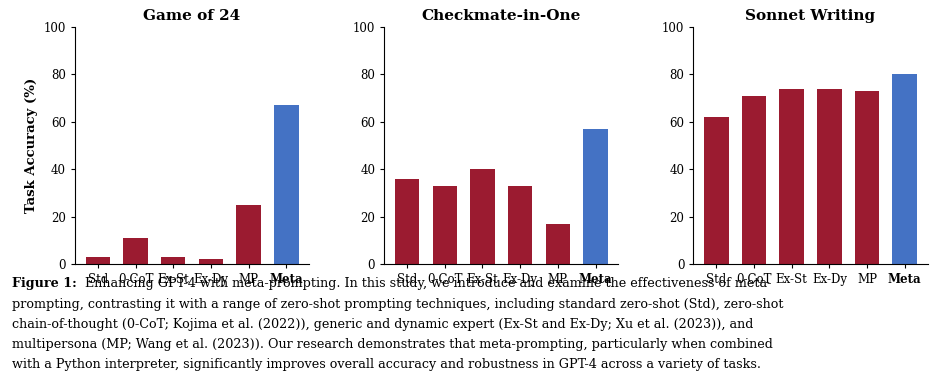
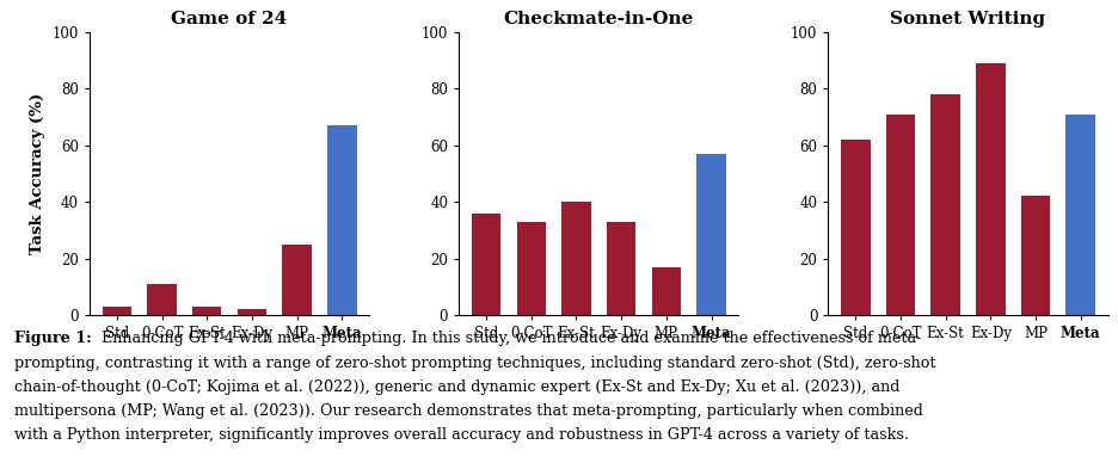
Sonnet Writing/Ex-St: 74 -> 78
Sonnet Writing/Ex-Dy: 74 -> 89
Sonnet Writing/MP: 73 -> 42
Sonnet Writing/Meta: 80 -> 71
